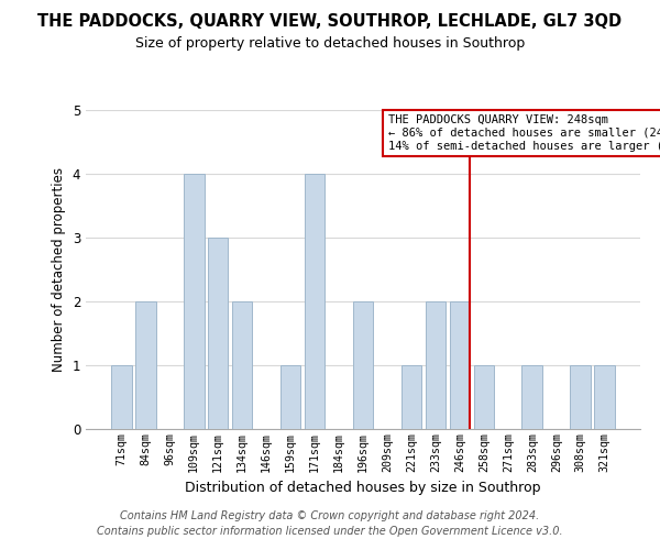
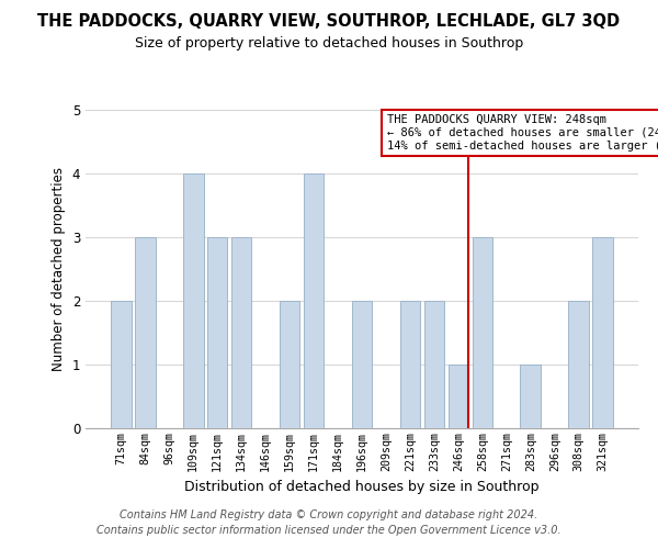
71sqm: 1 -> 2
84sqm: 2 -> 3
134sqm: 2 -> 3
159sqm: 1 -> 2
221sqm: 1 -> 2
246sqm: 2 -> 1
258sqm: 1 -> 3
308sqm: 1 -> 2
321sqm: 1 -> 3
